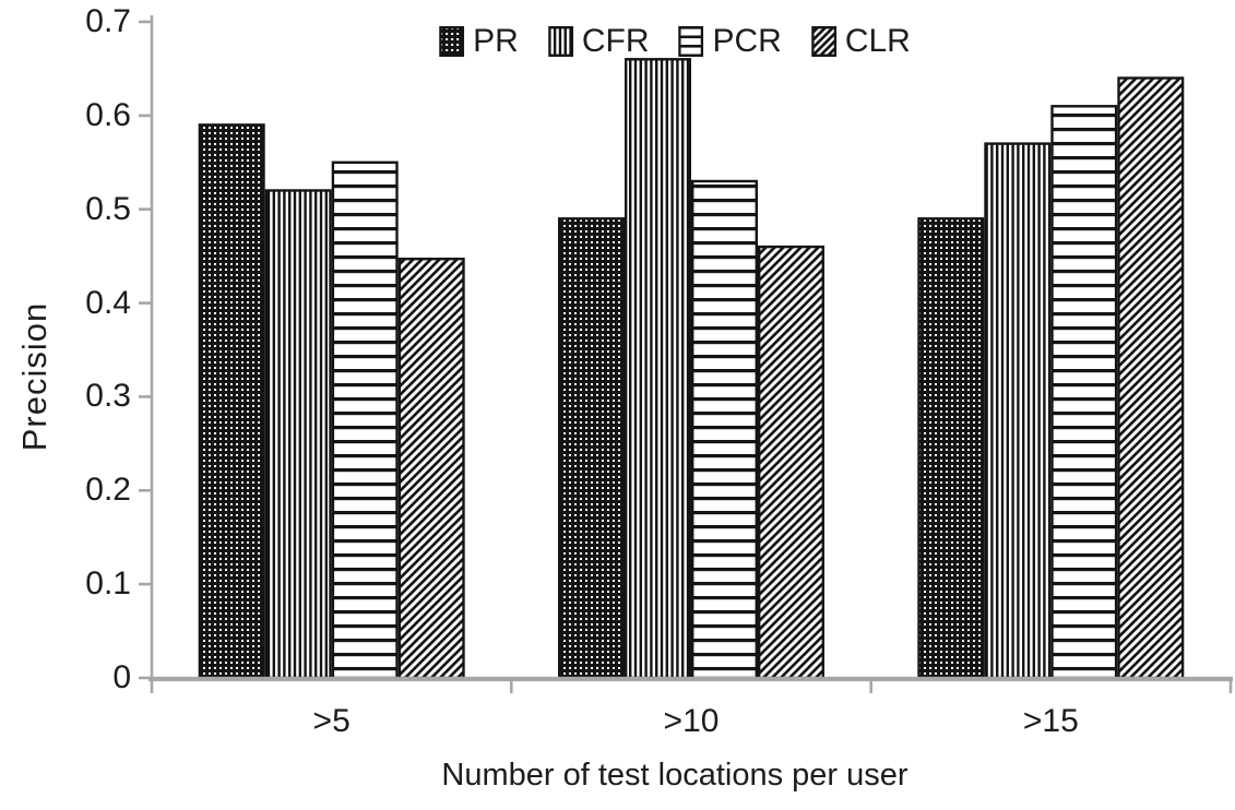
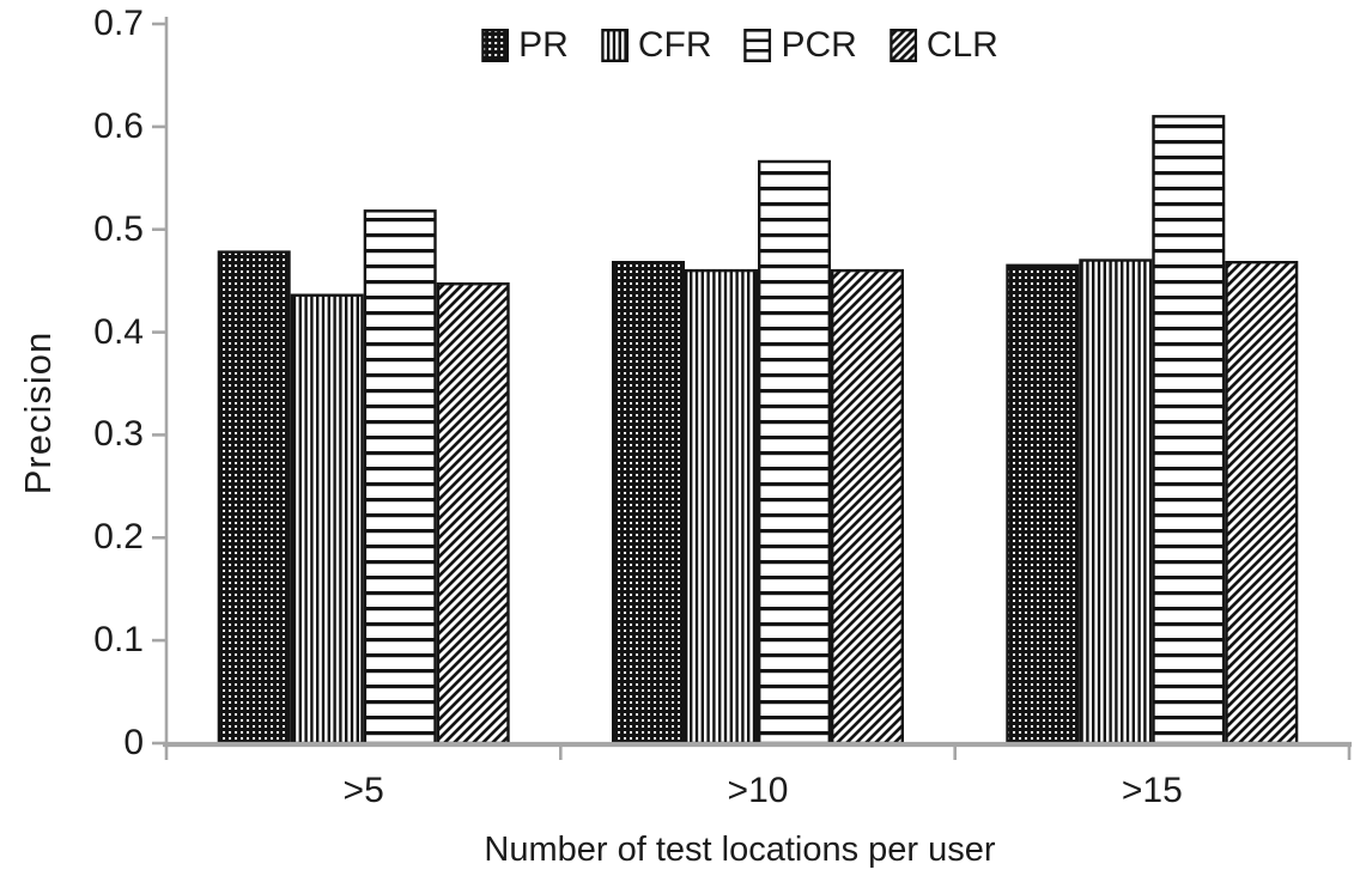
PR/>5: 0.59 -> 0.48
CFR/>5: 0.52 -> 0.44
PCR/>5: 0.55 -> 0.52
PR/>10: 0.49 -> 0.47
CFR/>10: 0.66 -> 0.46
PCR/>10: 0.53 -> 0.57
PR/>15: 0.49 -> 0.47
CFR/>15: 0.57 -> 0.47
CLR/>15: 0.64 -> 0.47
